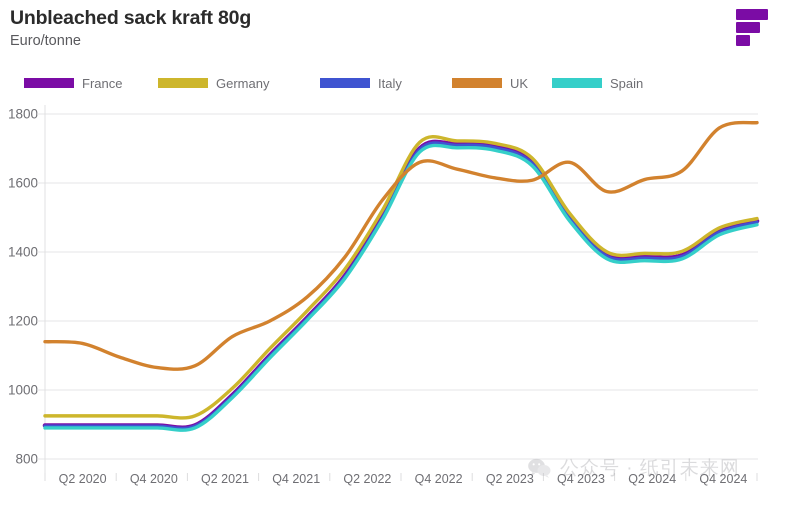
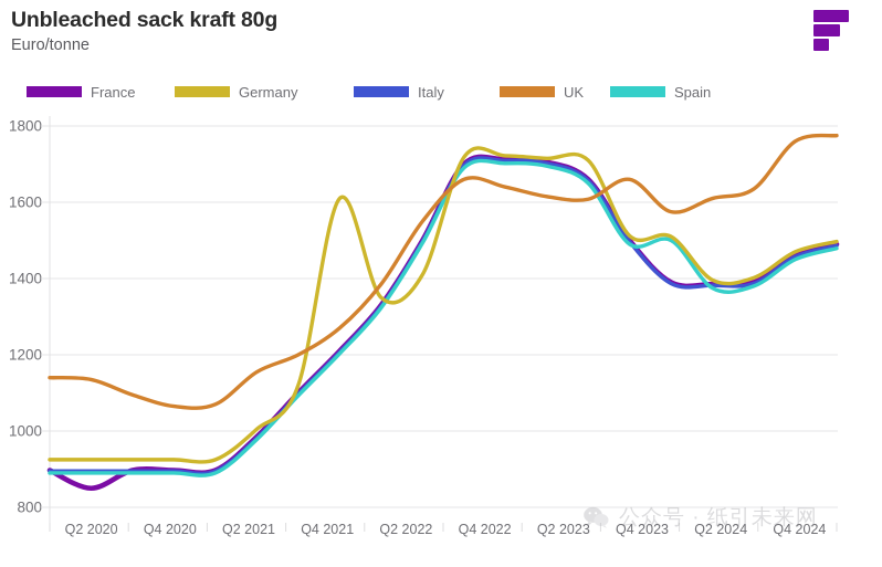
France/Q2 2020: 900 -> 850
Germany/Q4 2021: 1230 -> 1610
Germany/Q2 2022: 1520 -> 1410
Germany/Q2 2023: 1670 -> 1710
Germany/Q4 2023: 1400 -> 1510
Spain/Q4 2023: 1380 -> 1500
